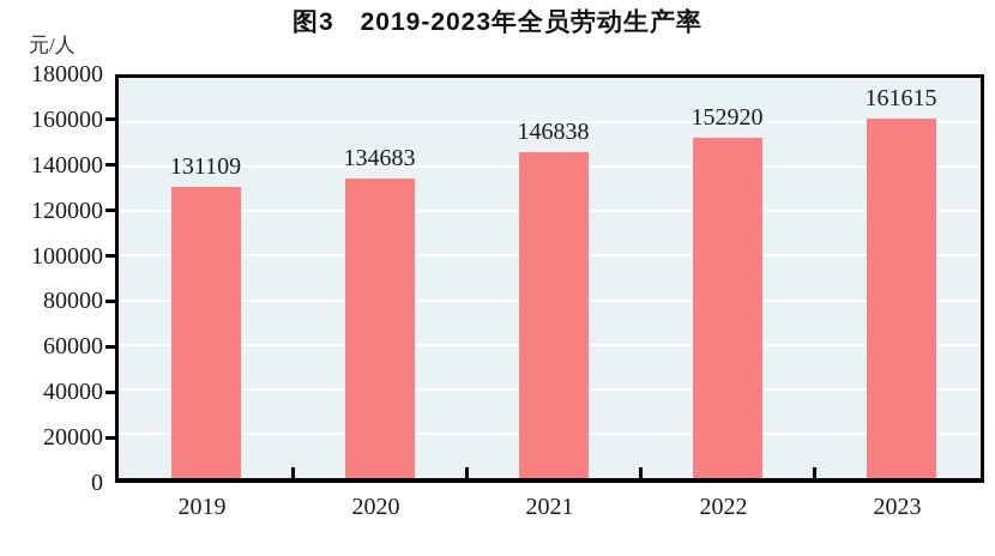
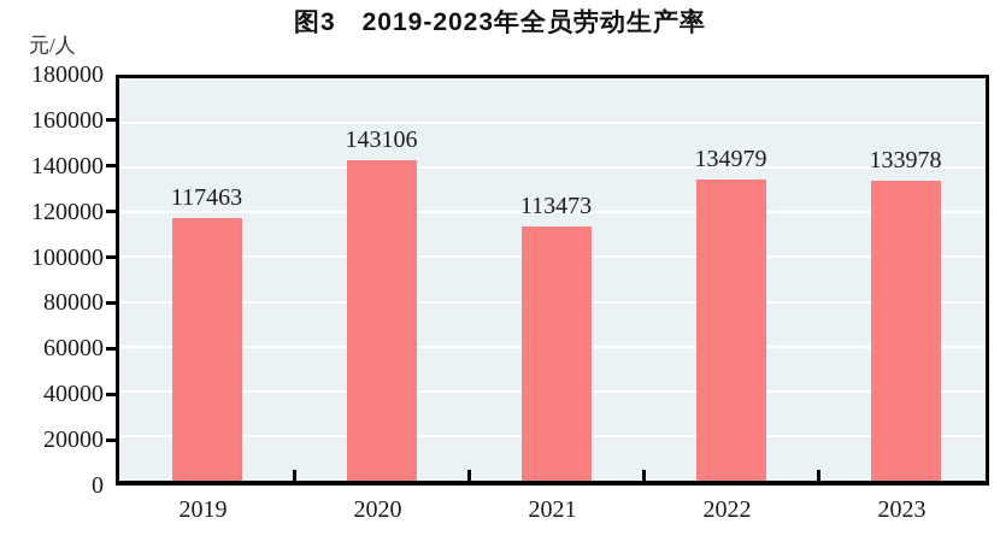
2019: 131109 -> 117463
2020: 134683 -> 143106
2021: 146838 -> 113473
2022: 152920 -> 134979
2023: 161615 -> 133978
